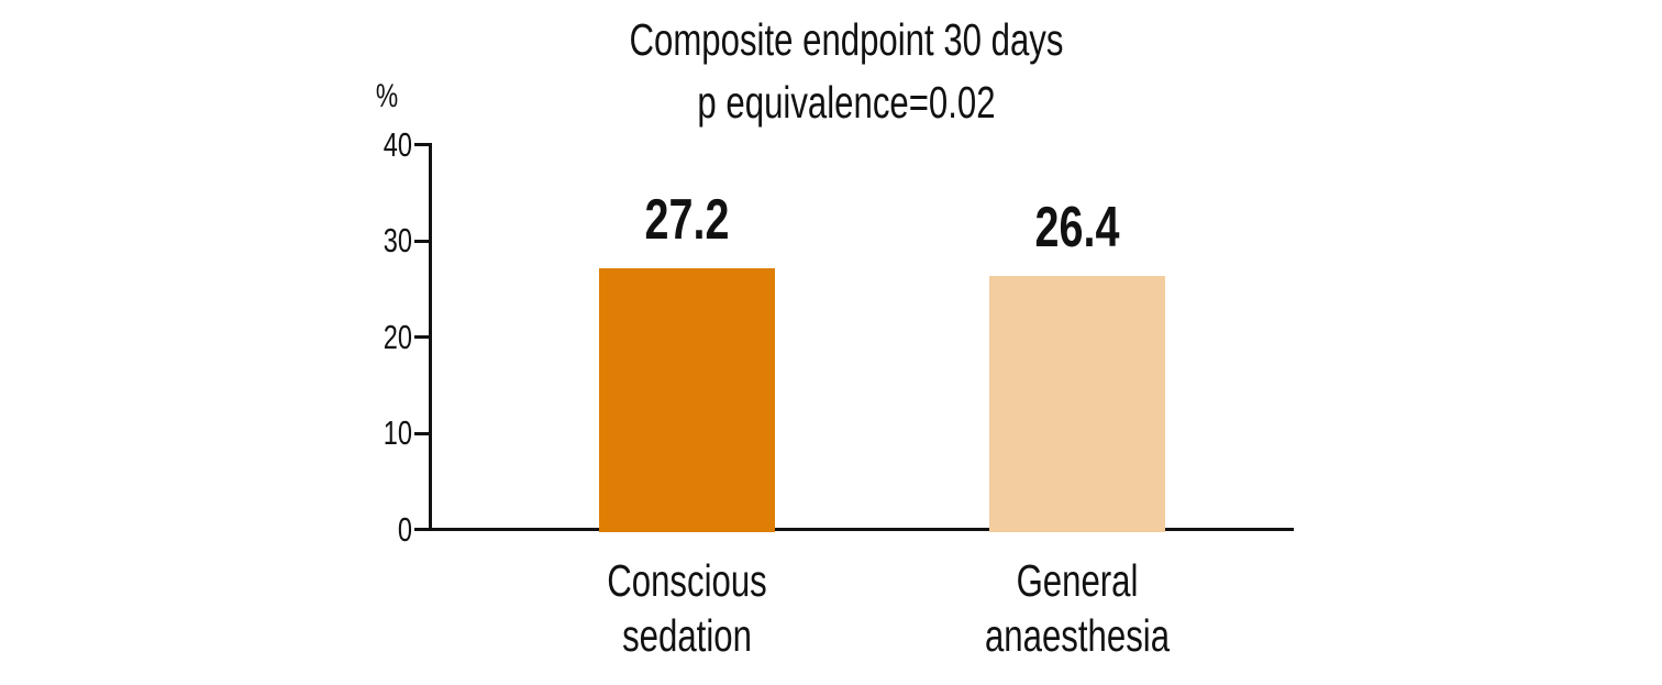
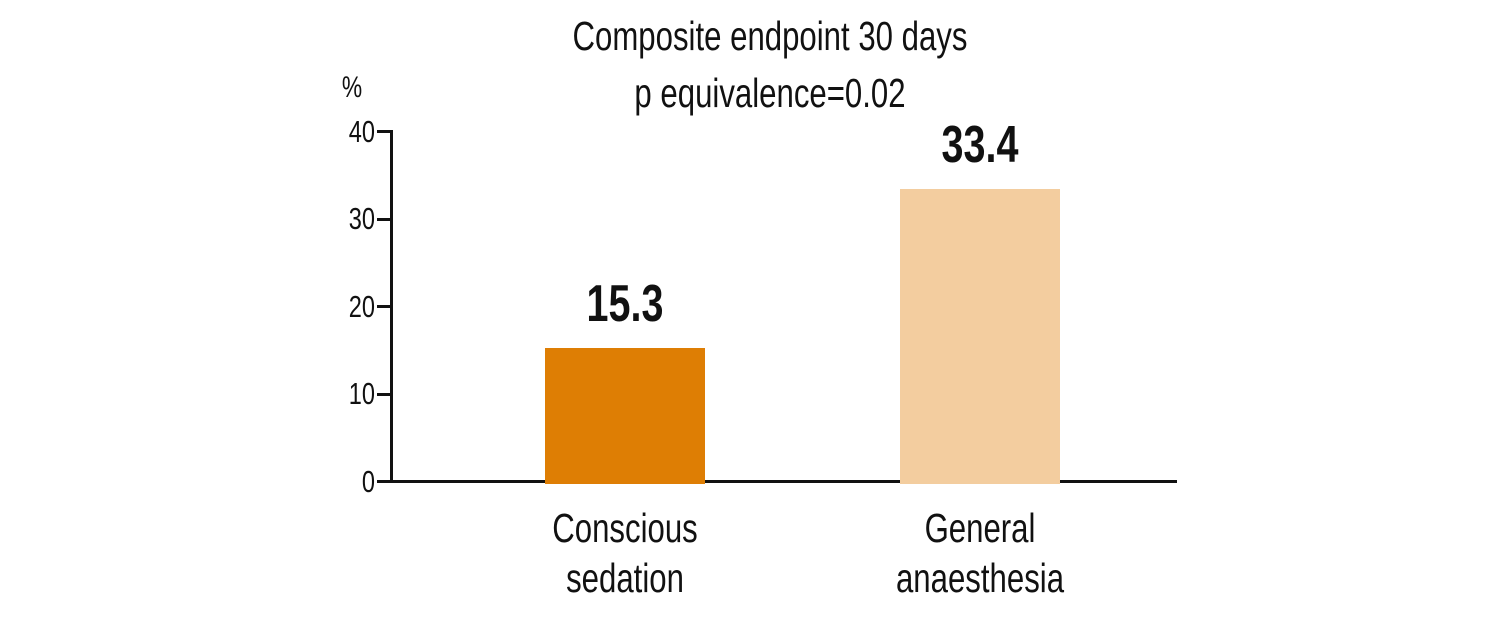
Conscious sedation: 27.2 -> 15.3
General anaesthesia: 26.4 -> 33.4
